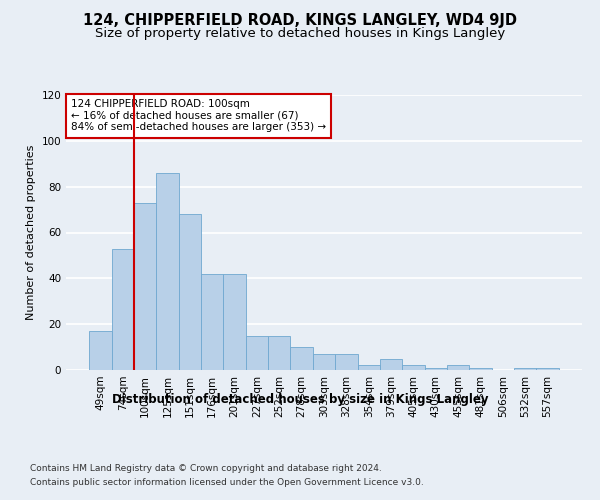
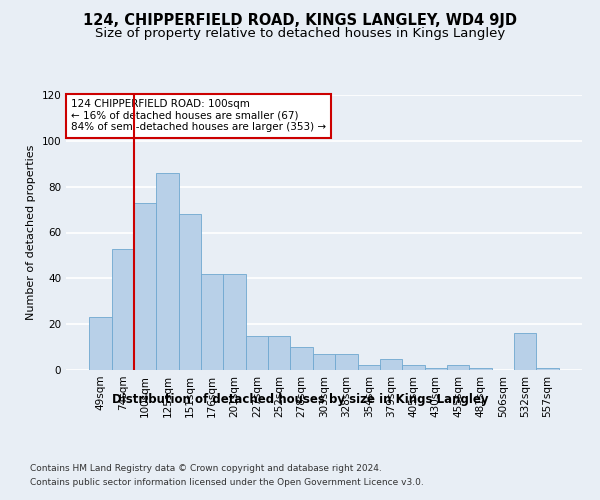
49sqm: 17 -> 23
532sqm: 1 -> 16
